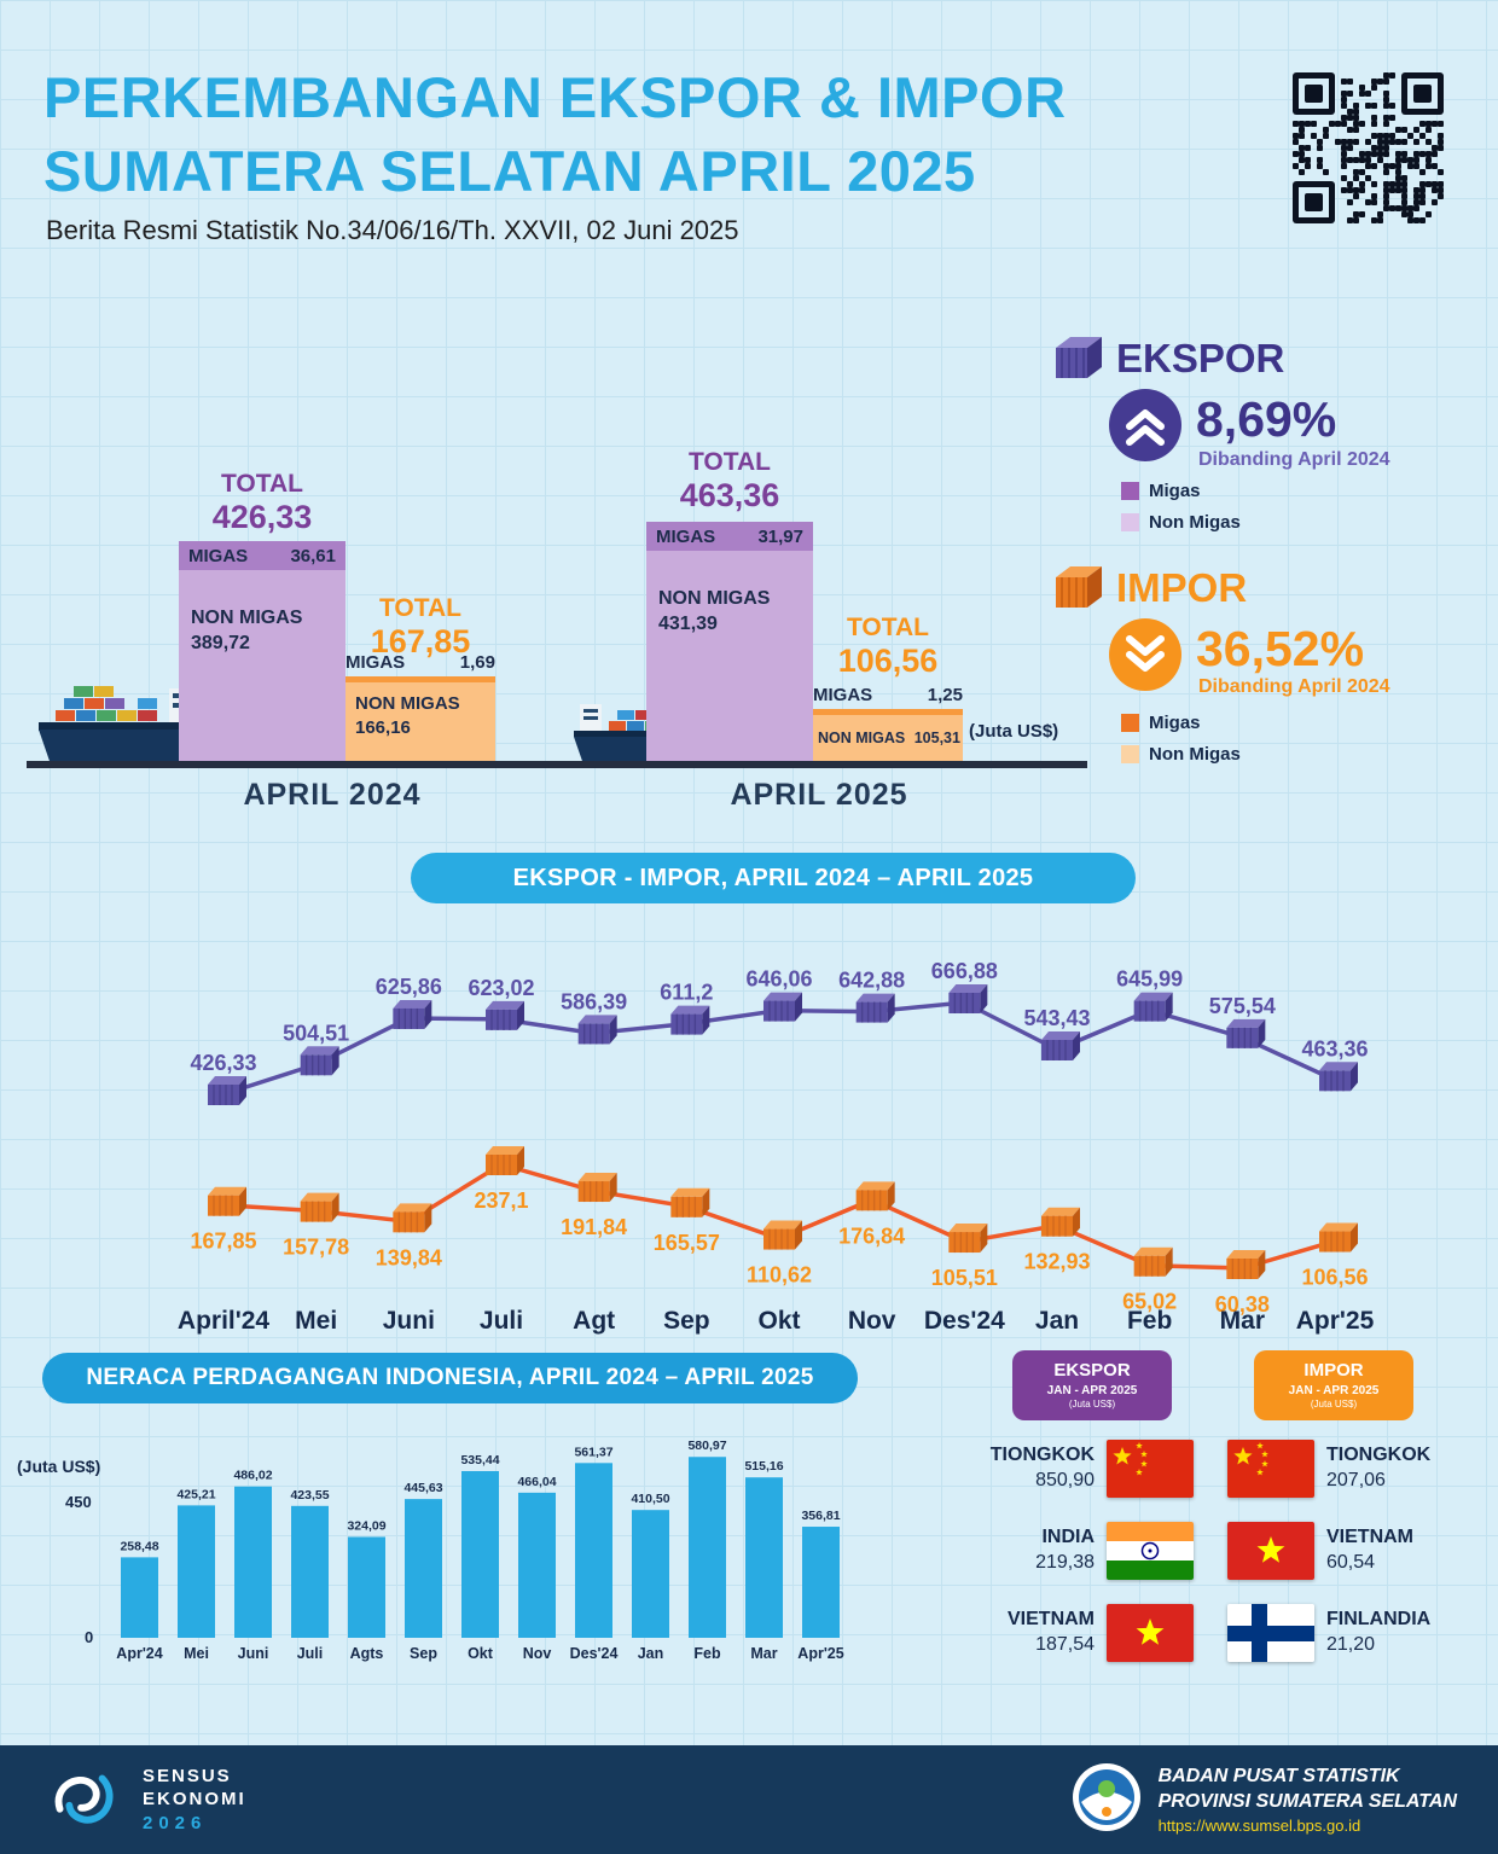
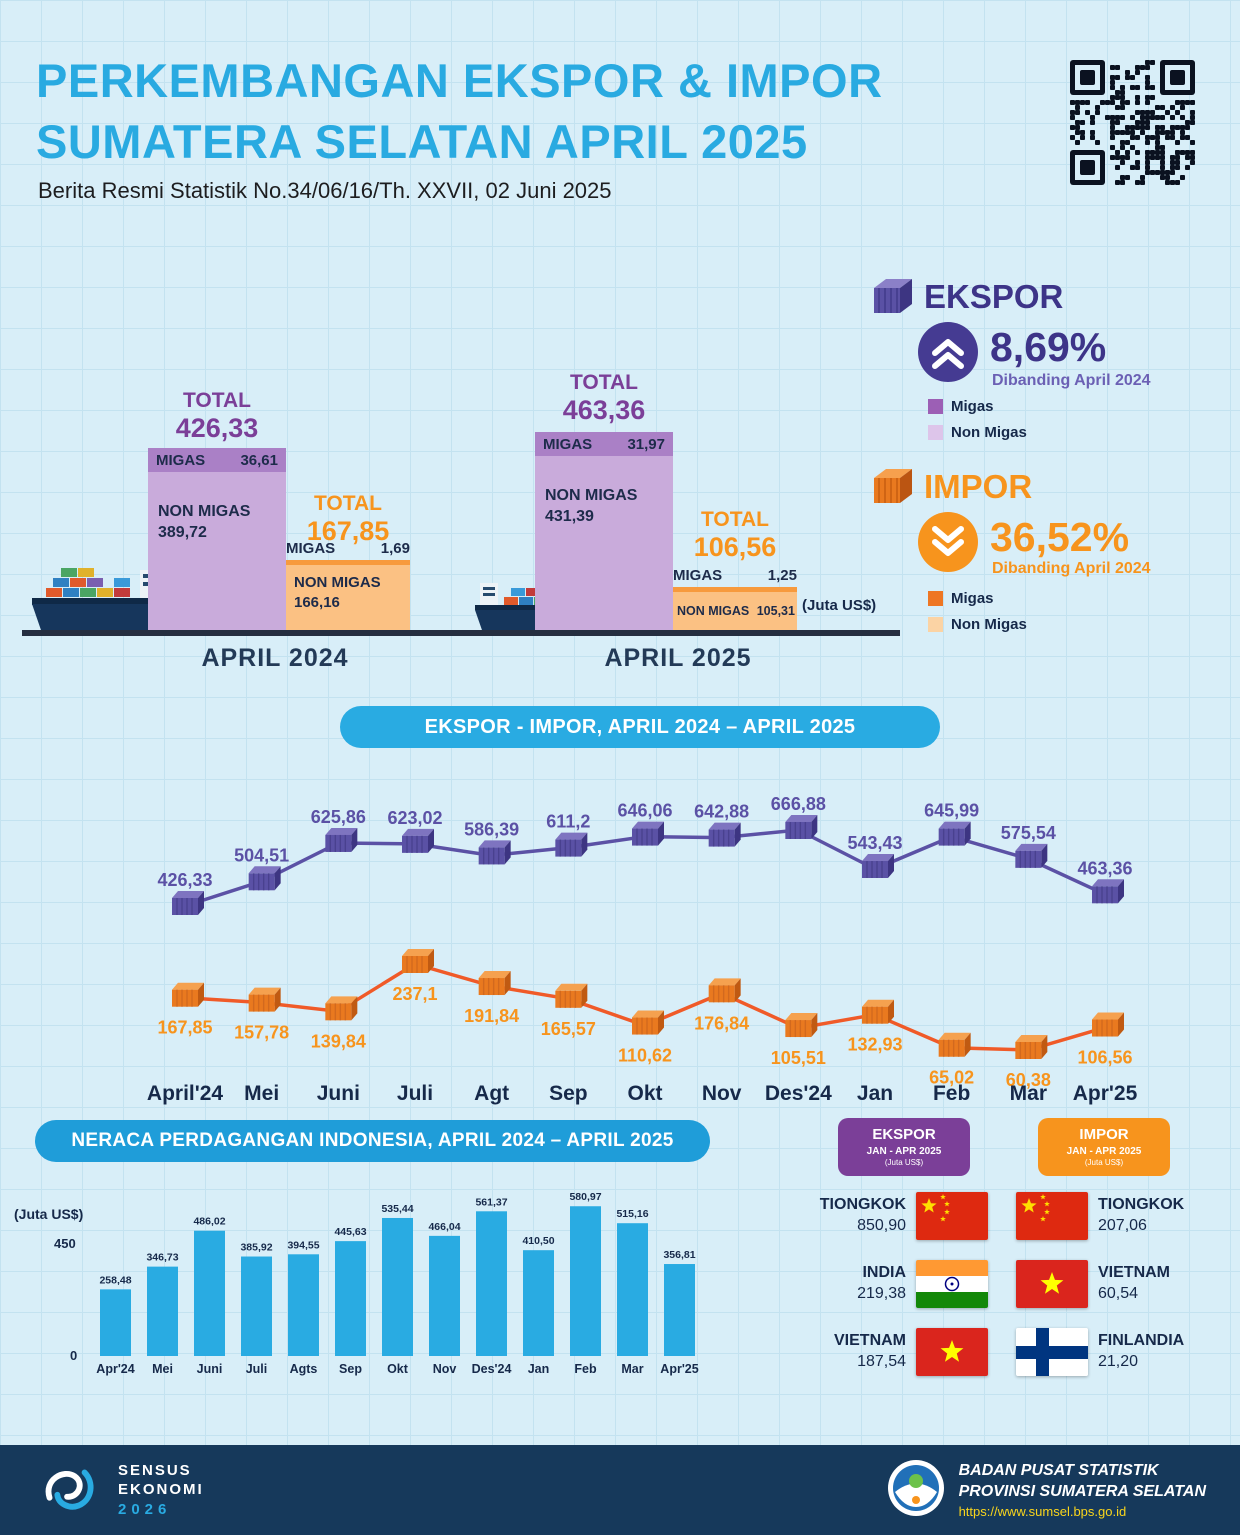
NERACA PERDAGANGAN INDONESIA, APRIL 2024 – APRIL 2025/Mei: 425,21 -> 346,73
NERACA PERDAGANGAN INDONESIA, APRIL 2024 – APRIL 2025/Juli: 423,55 -> 385,92
NERACA PERDAGANGAN INDONESIA, APRIL 2024 – APRIL 2025/Agts: 324,09 -> 394,55
